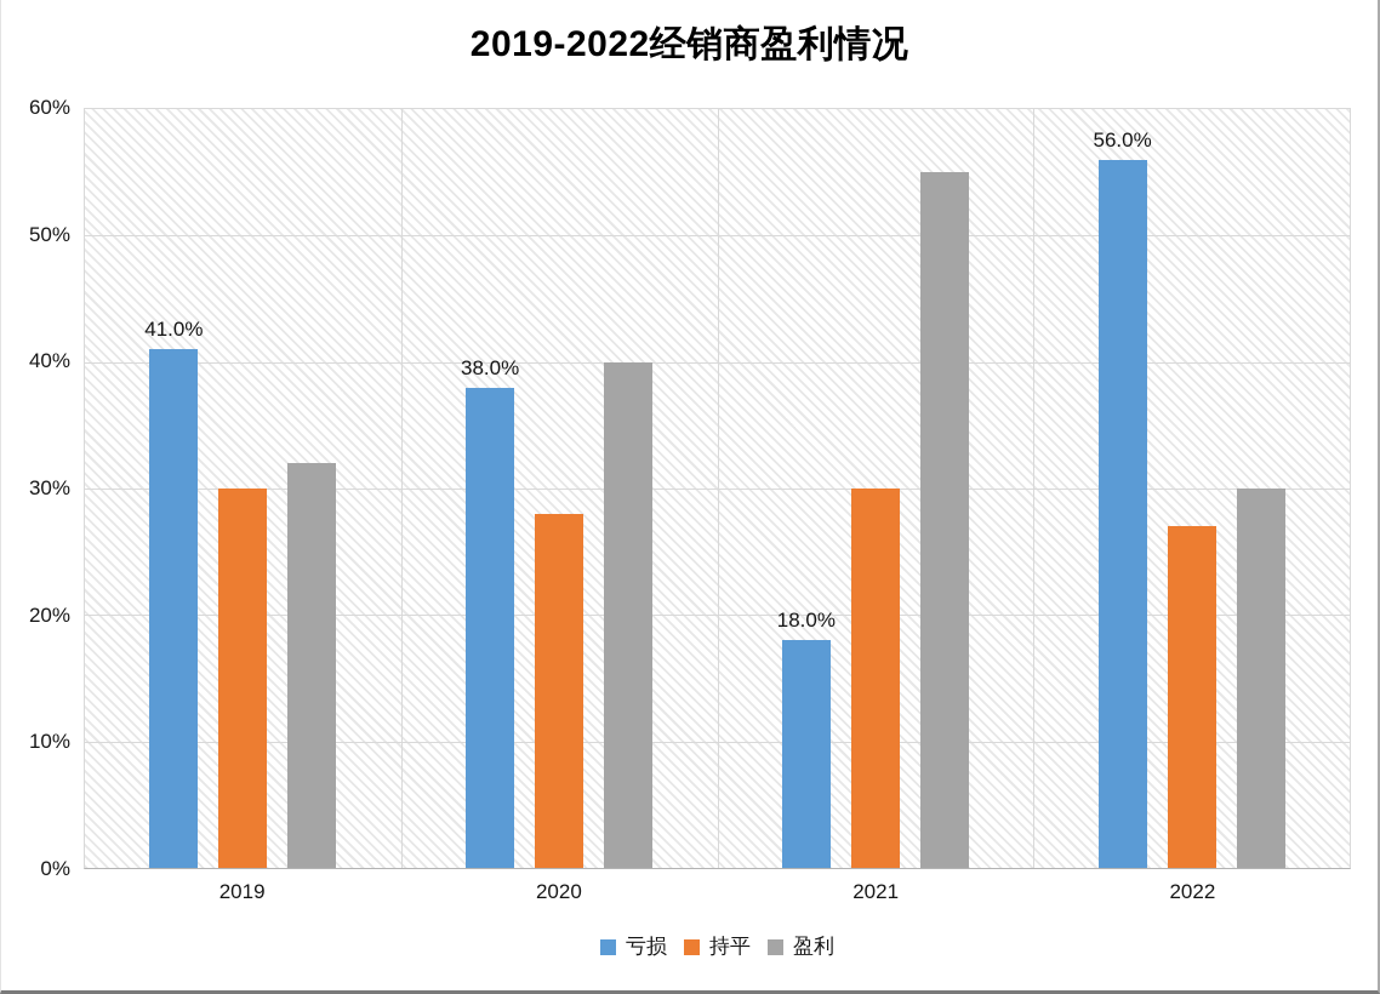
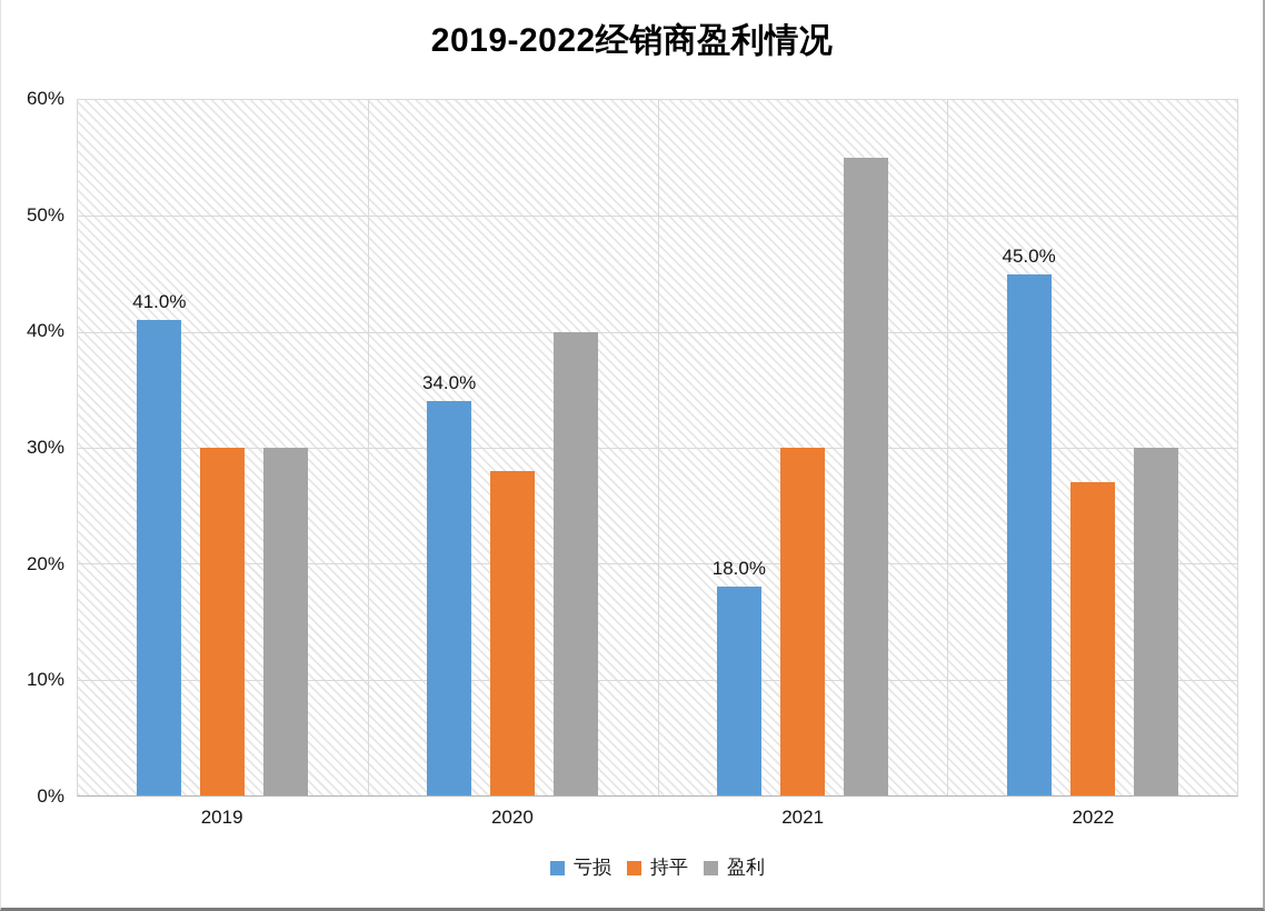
盈利/2019: 32% -> 30%
亏损/2020: 38.0% -> 34.0%
亏损/2022: 56.0% -> 45.0%
